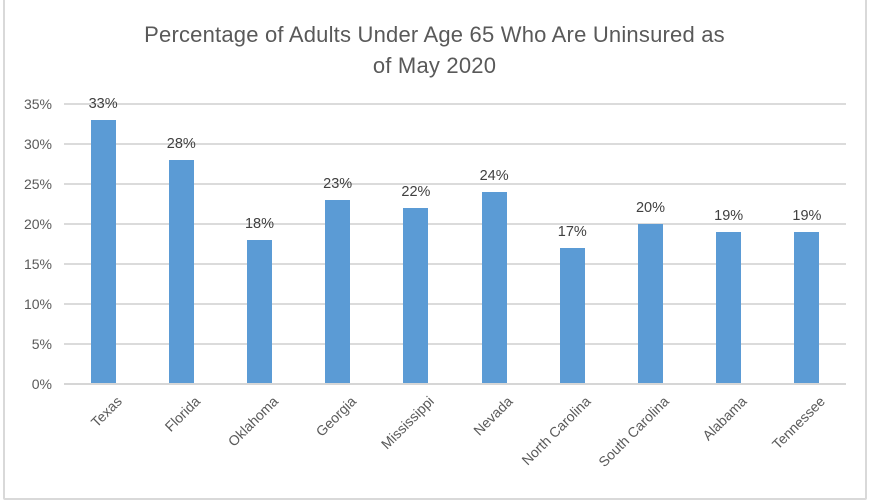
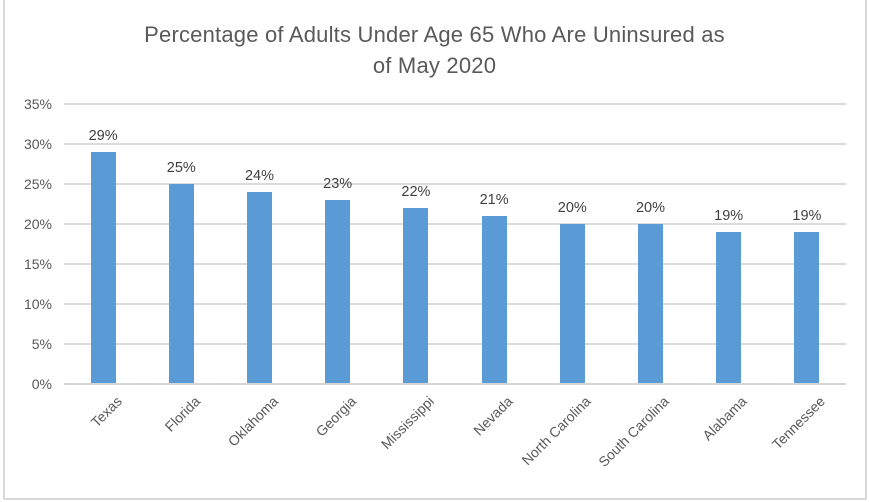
Texas: 33% -> 29%
Florida: 28% -> 25%
Oklahoma: 18% -> 24%
Nevada: 24% -> 21%
North Carolina: 17% -> 20%
